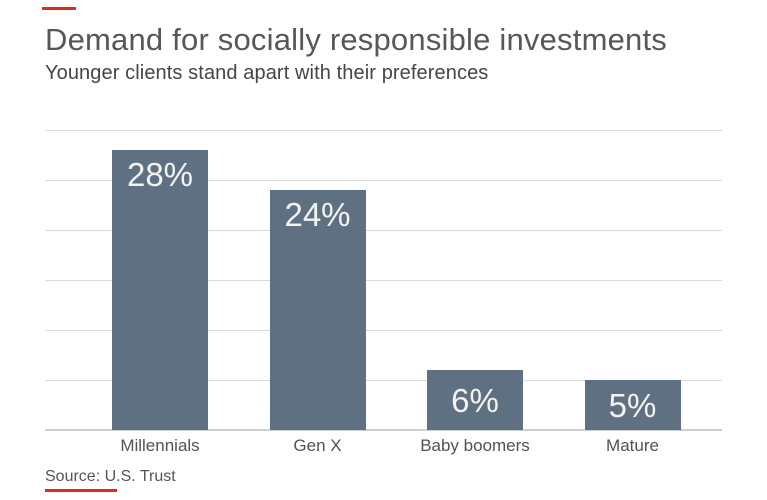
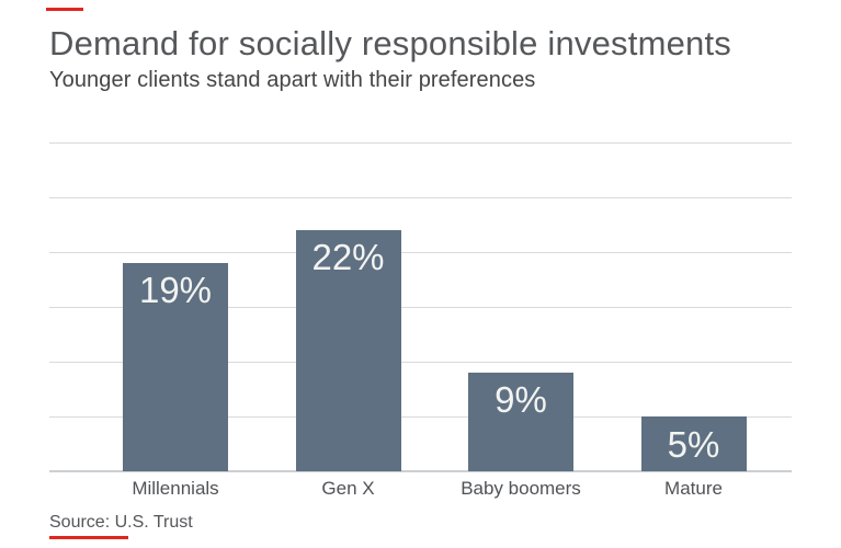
Millennials: 28% -> 19%
Gen X: 24% -> 22%
Baby boomers: 6% -> 9%
